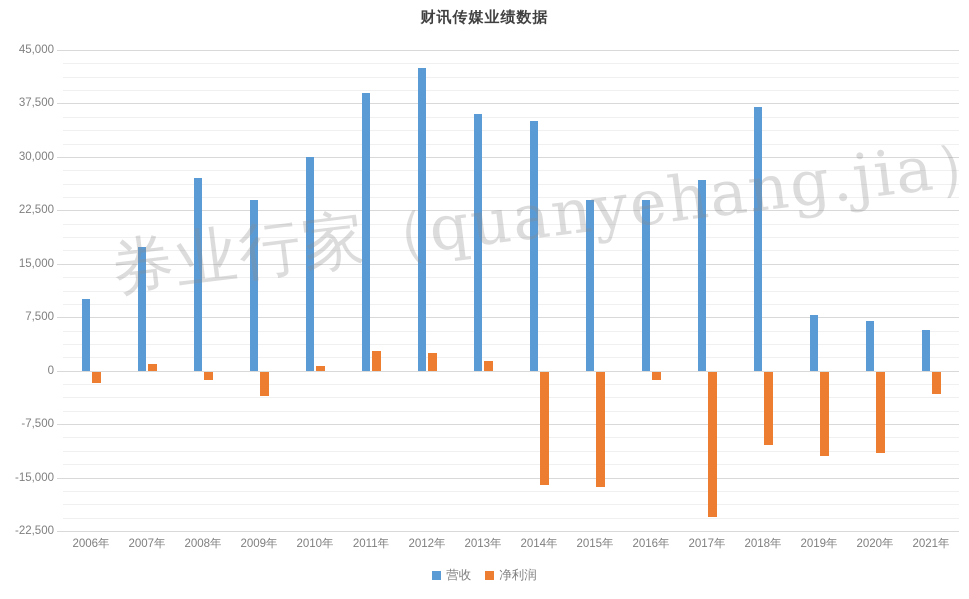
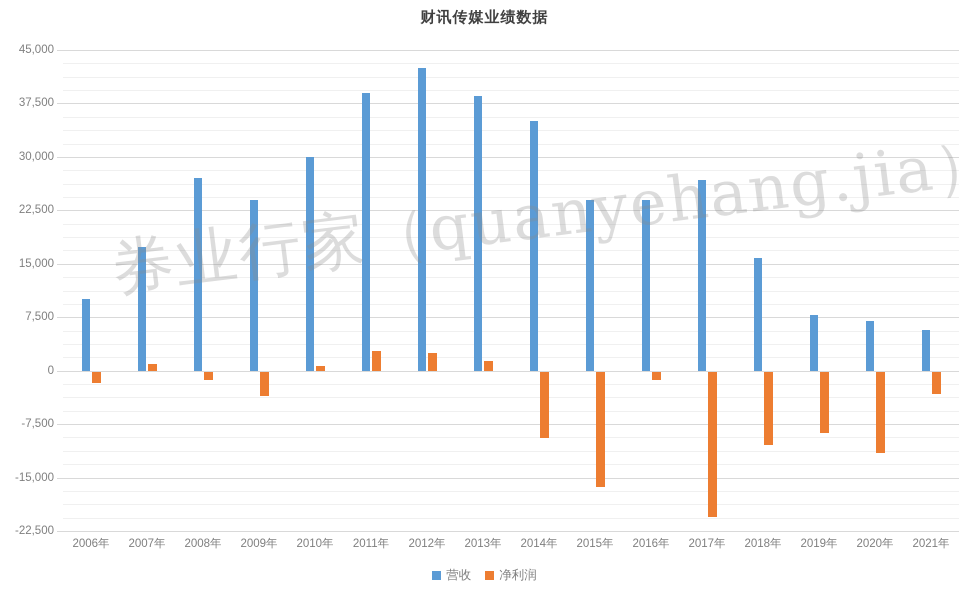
营收/2013年: 36000 -> 38000
净利润/2014年: -16000 -> -10000
营收/2018年: 37000 -> 16000
净利润/2019年: -12000 -> -9000
